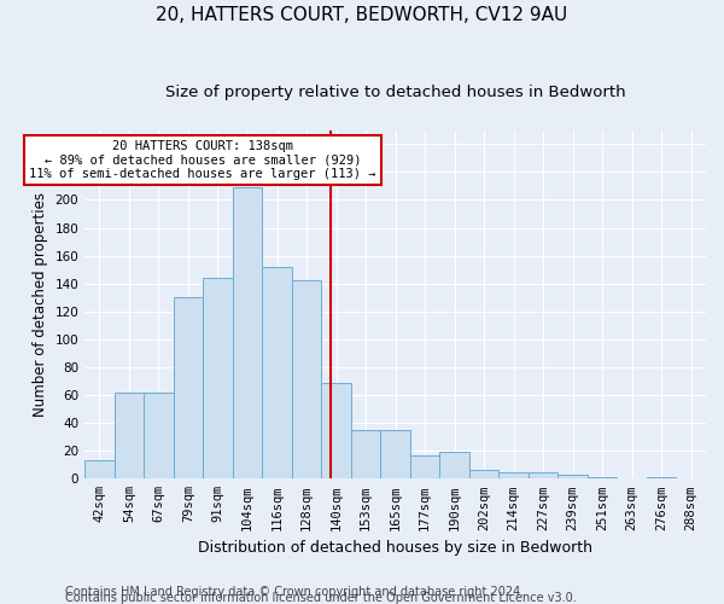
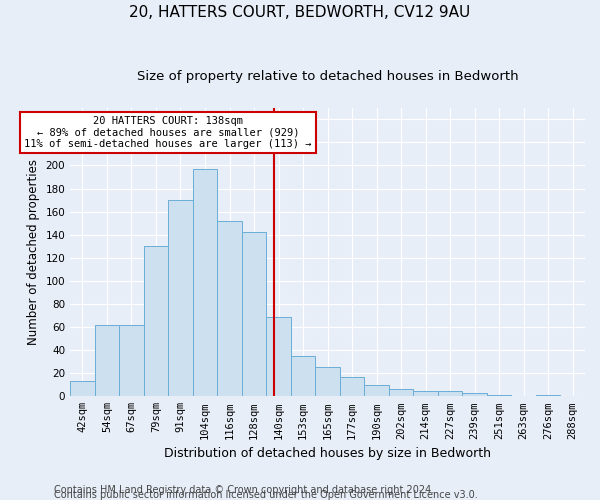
91sqm: 144 -> 170
104sqm: 209 -> 197
165sqm: 35 -> 25
190sqm: 19 -> 10
